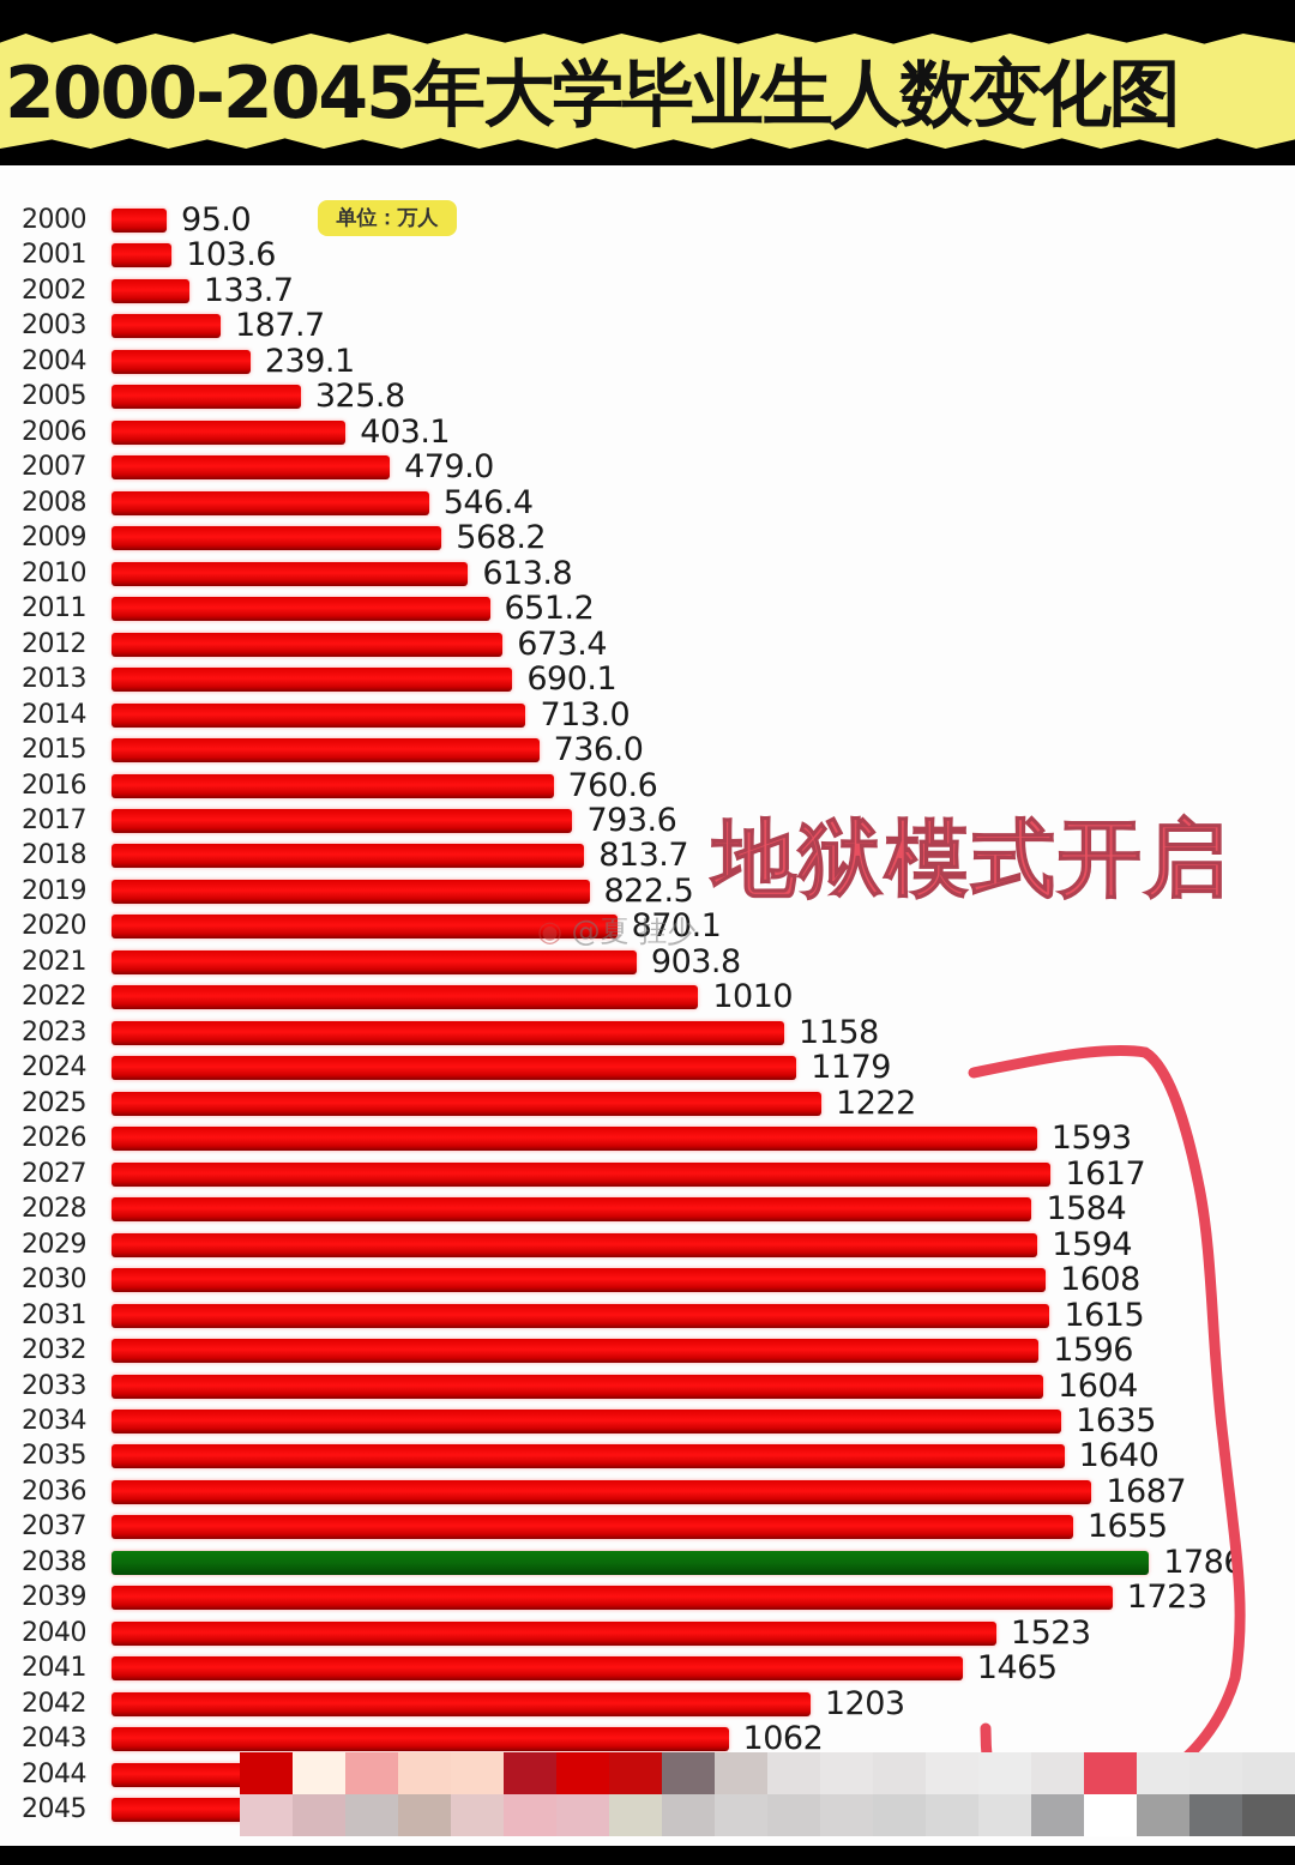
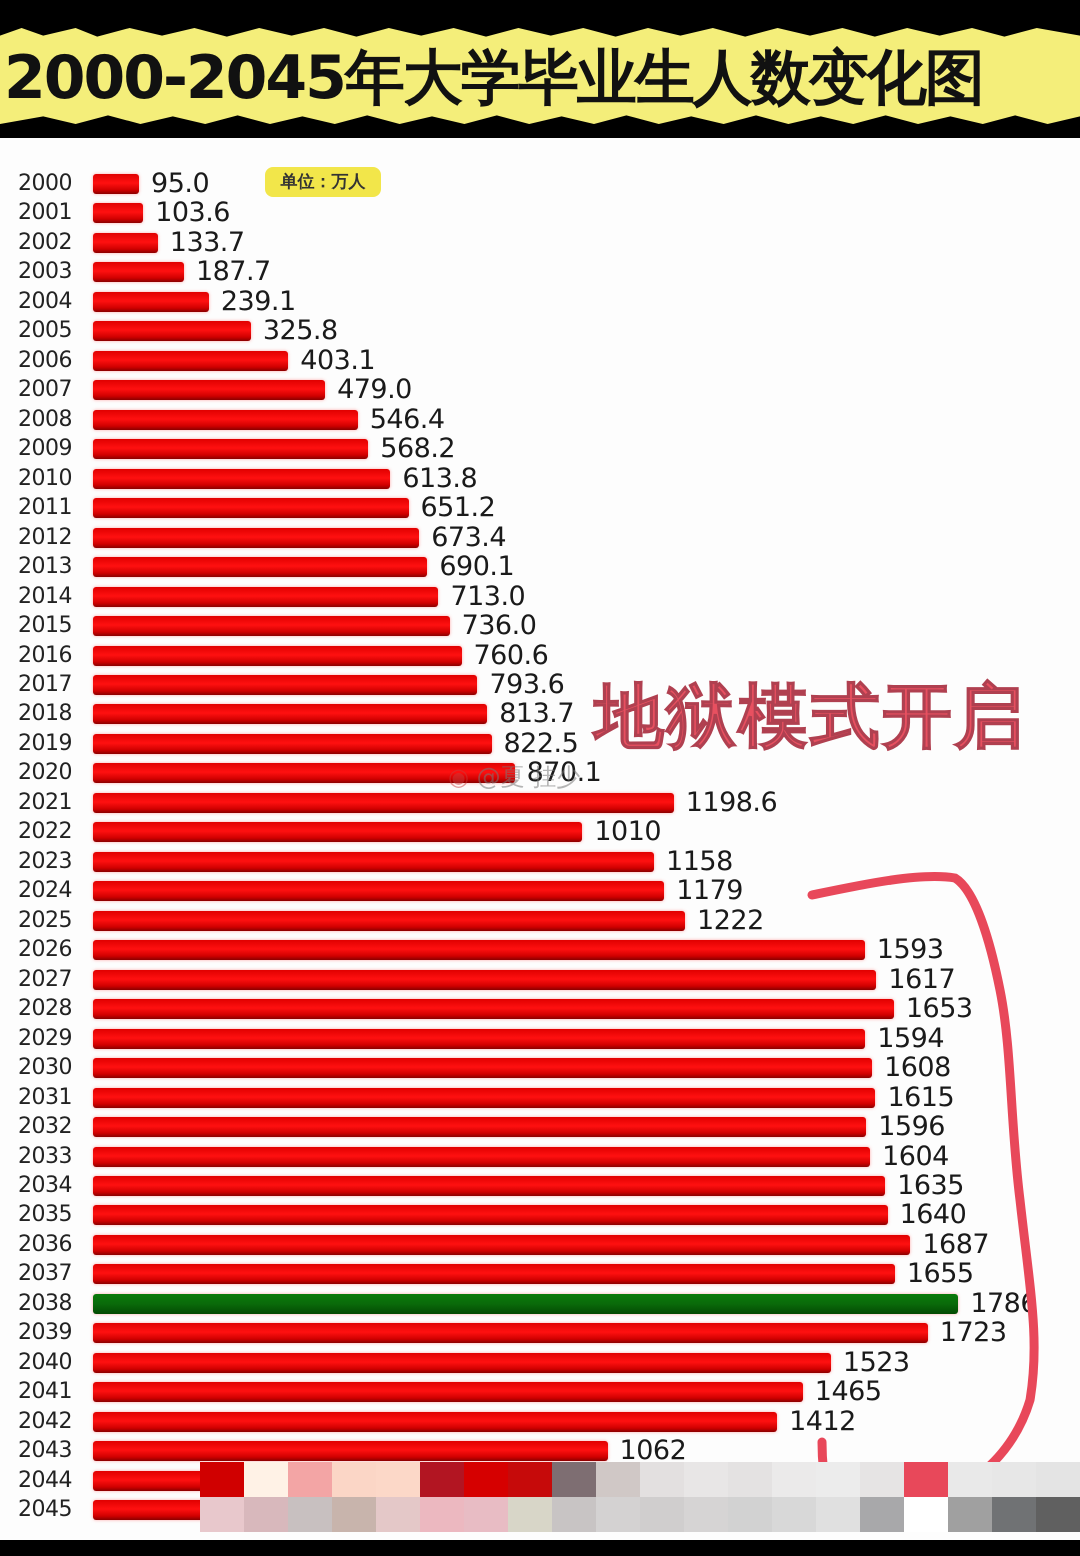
2021: 903.8 -> 1198.6
2028: 1584 -> 1653
2042: 1203 -> 1412
